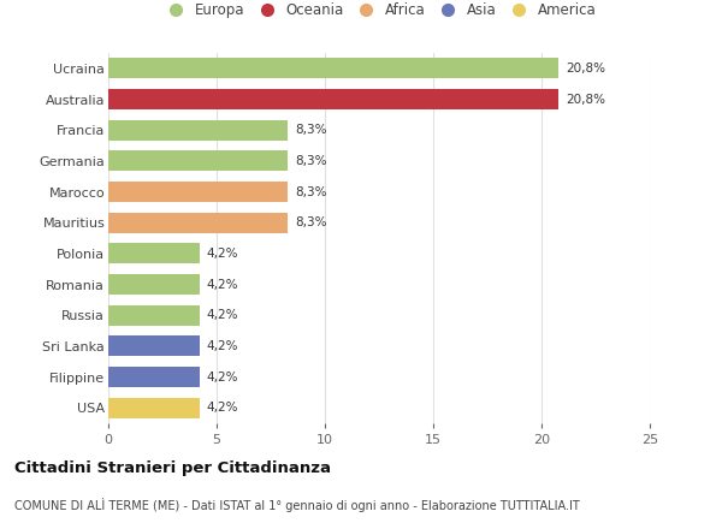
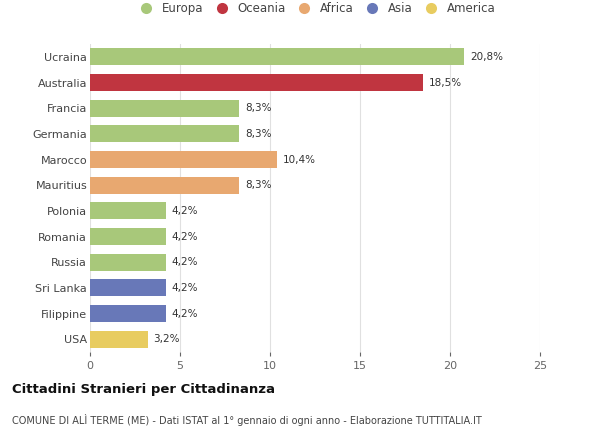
Australia: 20,8% -> 18,5%
Marocco: 8,3% -> 10,4%
USA: 4,2% -> 3,2%
